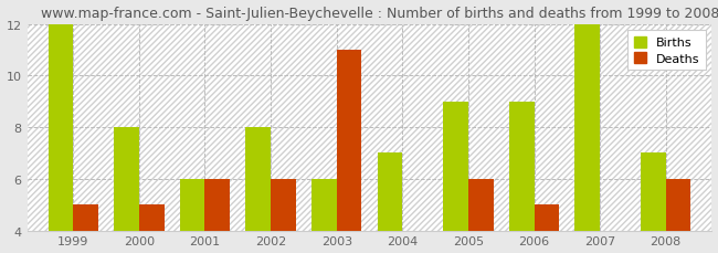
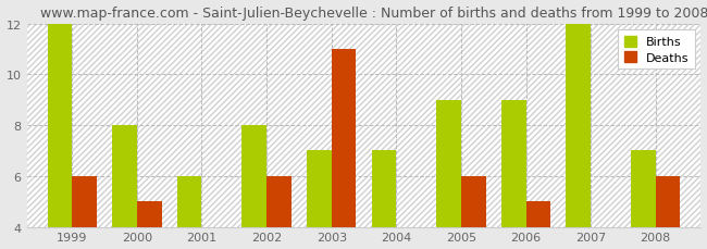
Deaths/1999: 5 -> 6
Deaths/2001: 6 -> 4
Births/2003: 6 -> 7
